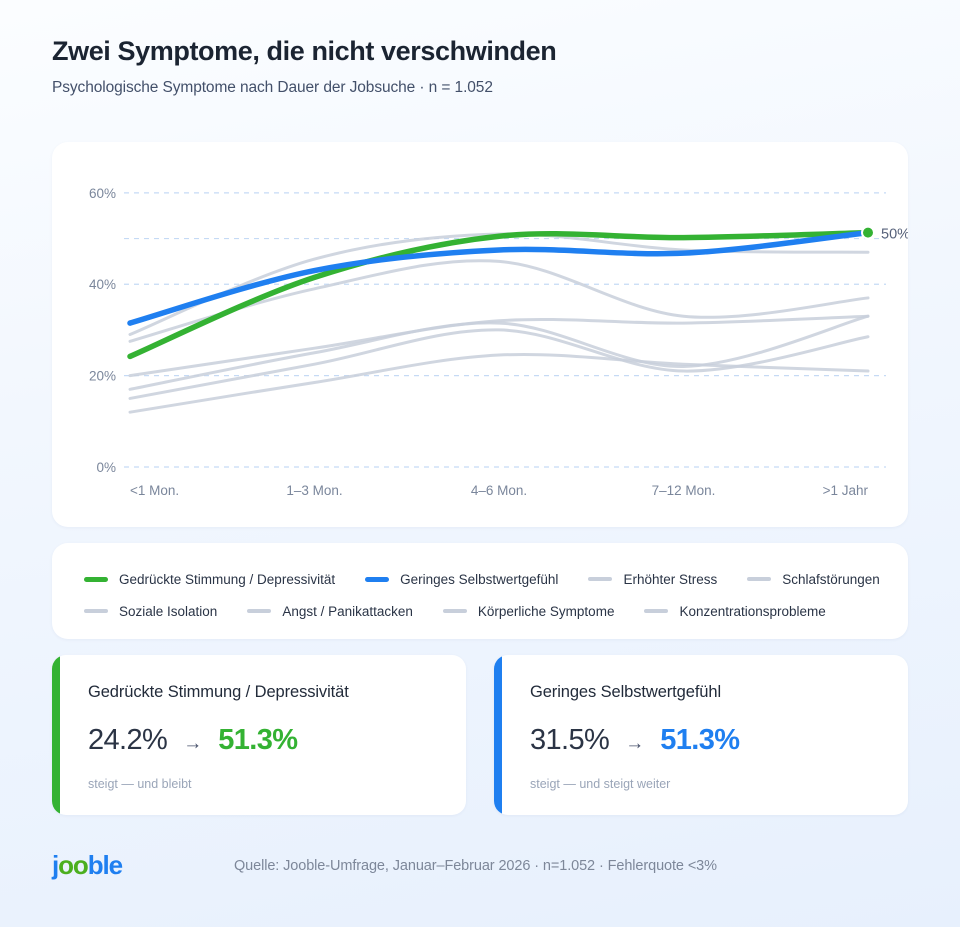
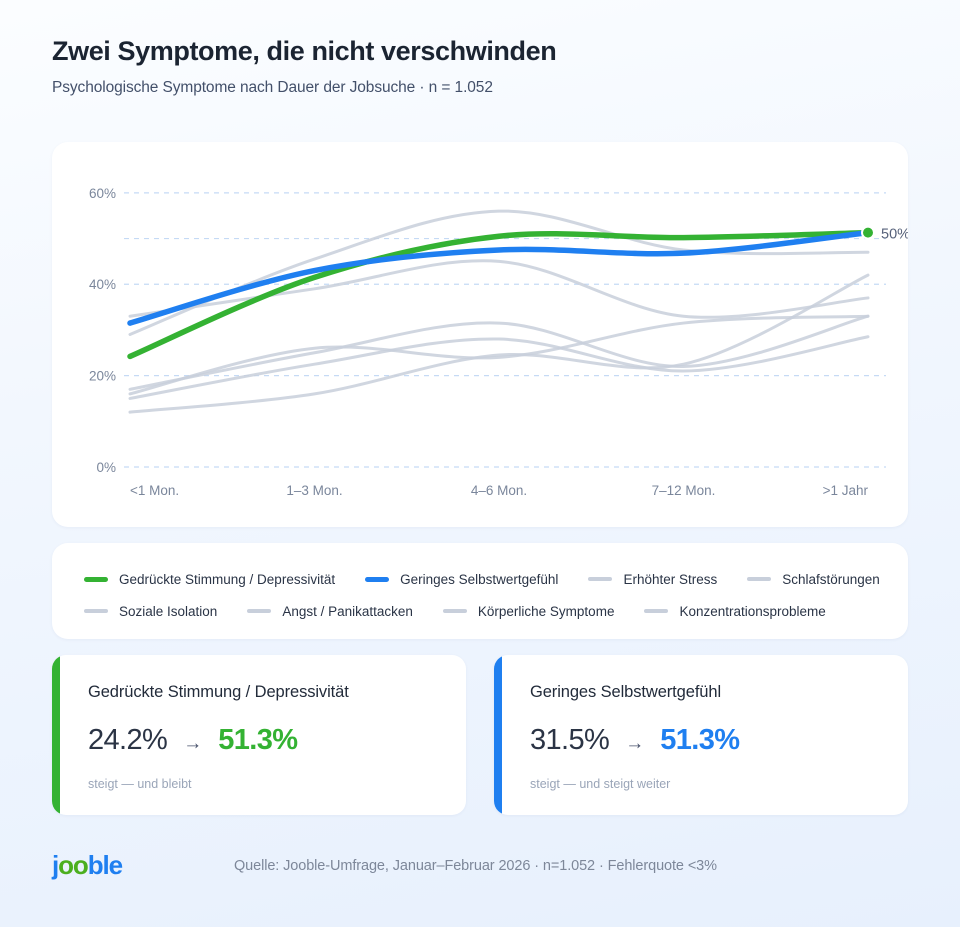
Schlafstörungen/<1 Mon.: 28% -> 33%
Soziale Isolation/<1 Mon.: 20% -> 16%
Konzentrationsprobleme/1–3 Mon.: 18% -> 16%
Erhöhter Stress/4–6 Mon.: 51% -> 56%
Soziale Isolation/4–6 Mon.: 32% -> 24%
Körperliche Symptome/4–6 Mon.: 30% -> 28%
Konzentrationsprobleme/>1 Jahr: 21% -> 42%
